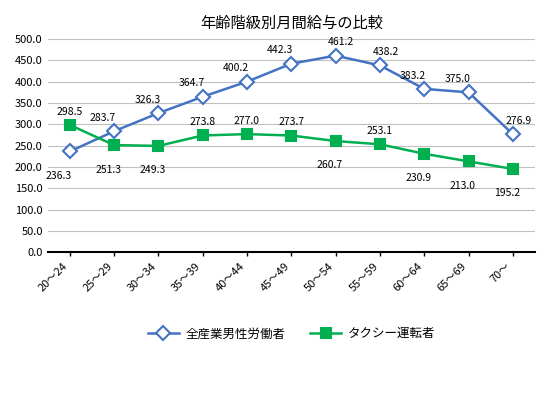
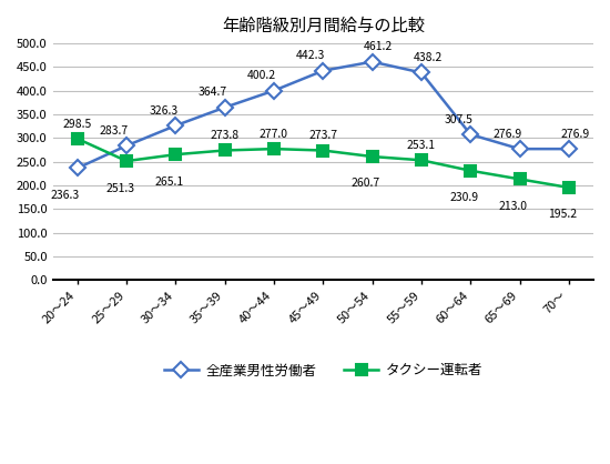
タクシー運転者/30～34: 249.3 -> 265.1
全産業男性労働者/60～64: 383.2 -> 307.5
全産業男性労働者/65～69: 375.0 -> 276.9
